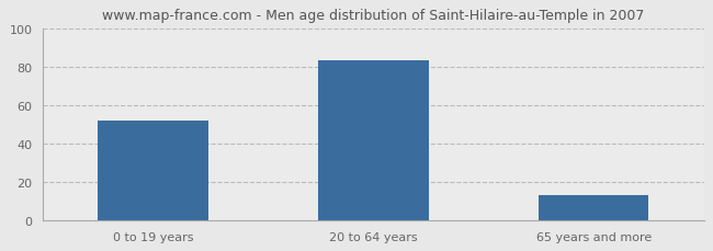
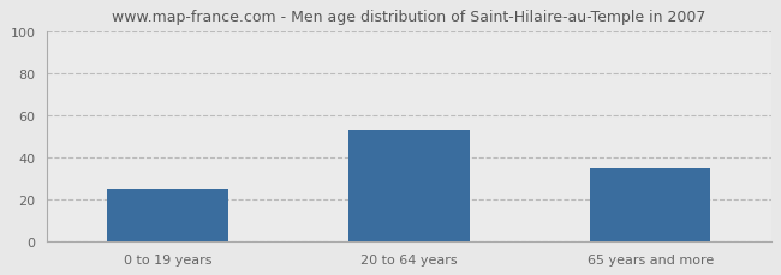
0 to 19 years: 52 -> 25
20 to 64 years: 83 -> 53
65 years and more: 13 -> 35
